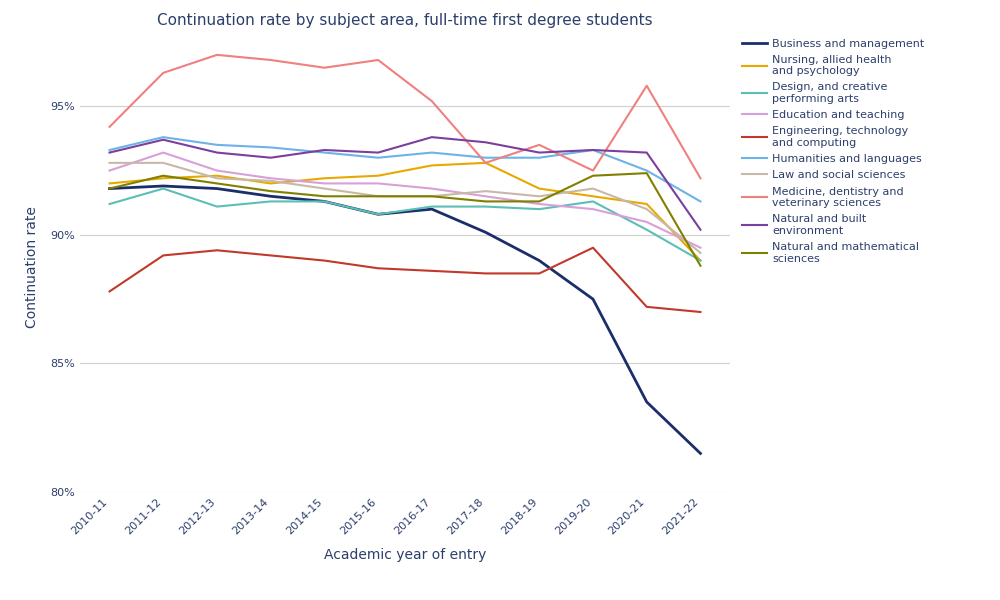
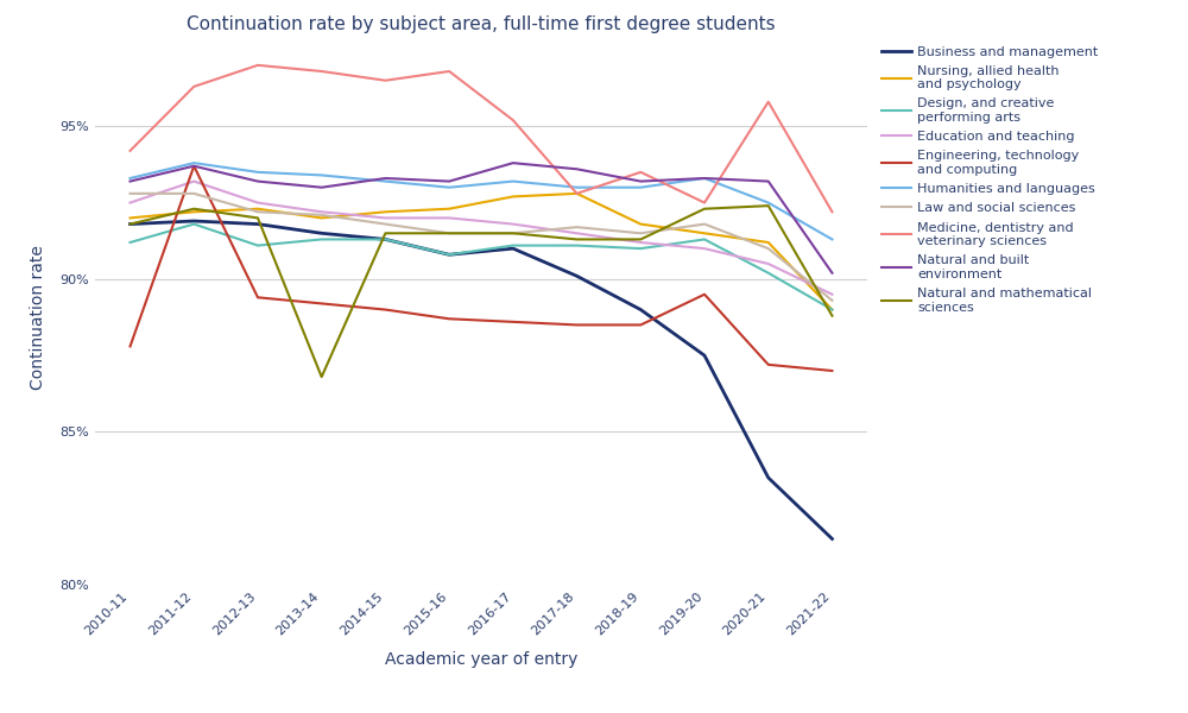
Engineering, technology and computing/2011-12: 89.2% -> 93.7%
Natural and mathematical sciences/2013-14: 91.7% -> 86.8%
